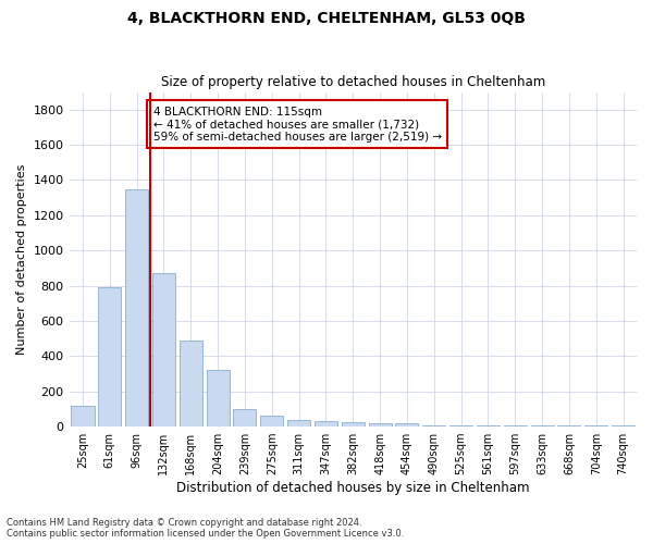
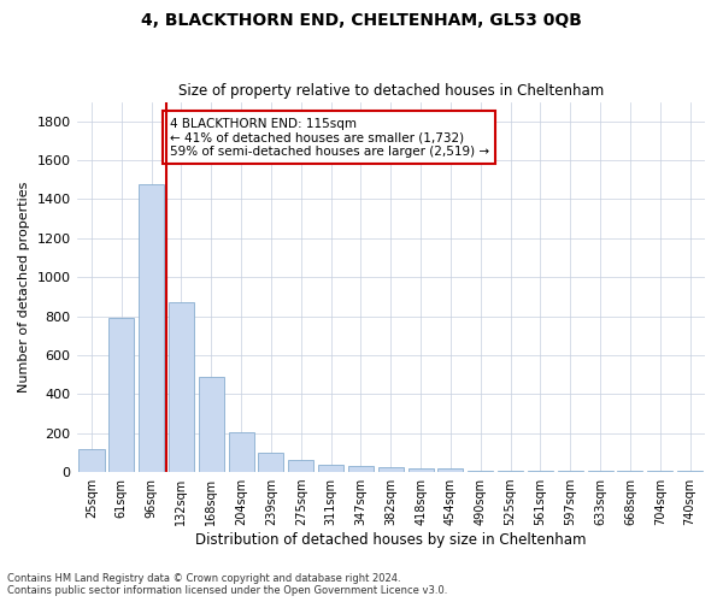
96sqm: 1350 -> 1480
204sqm: 320 -> 200
